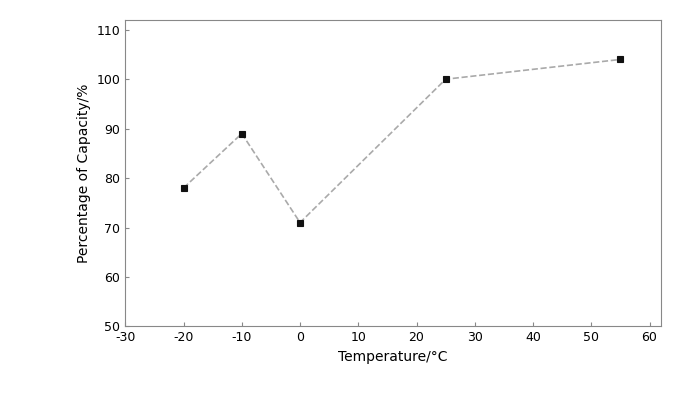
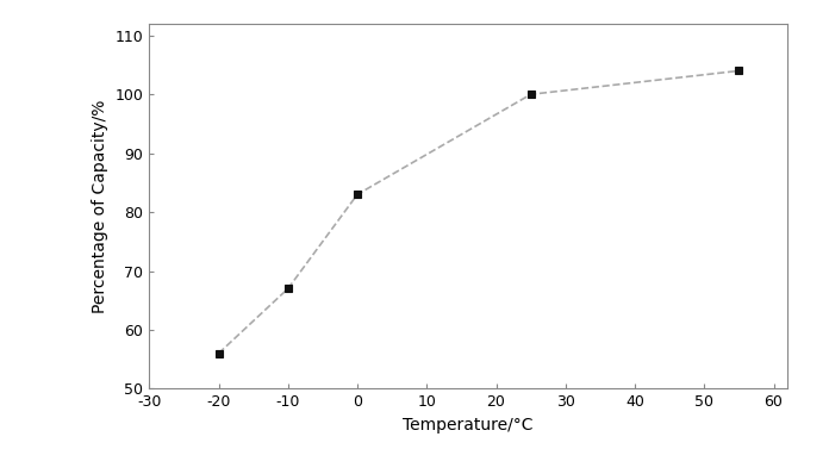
-20: 78 -> 56
-10: 89 -> 67
0: 71 -> 83
